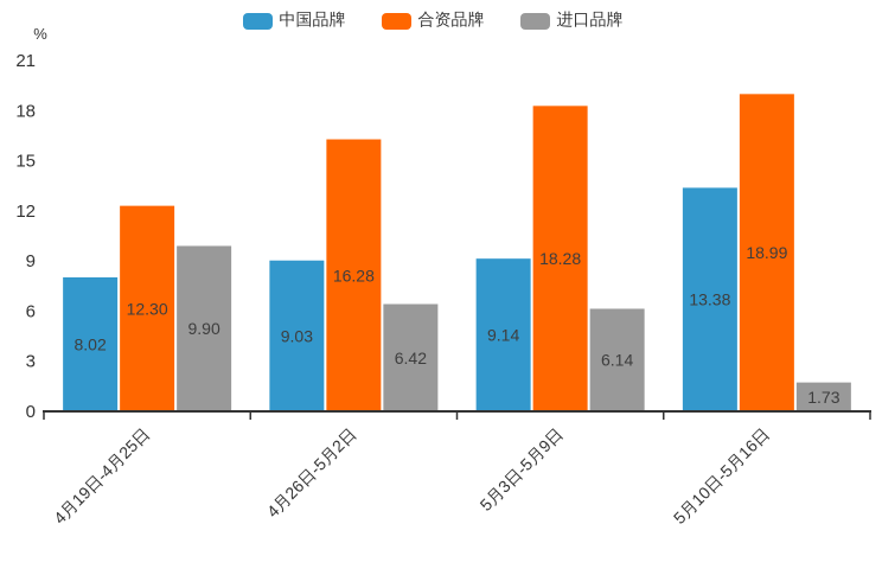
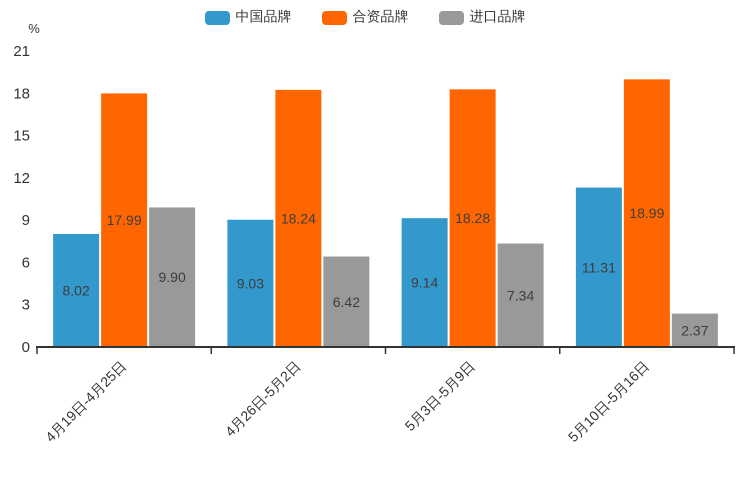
合资品牌/4月19日-4月25日: 12.30 -> 17.99
合资品牌/4月26日-5月2日: 16.28 -> 18.24
进口品牌/5月3日-5月9日: 6.14 -> 7.34
中国品牌/5月10日-5月16日: 13.38 -> 11.31
进口品牌/5月10日-5月16日: 1.73 -> 2.37
